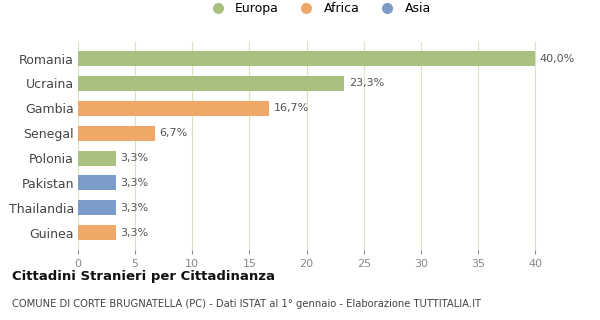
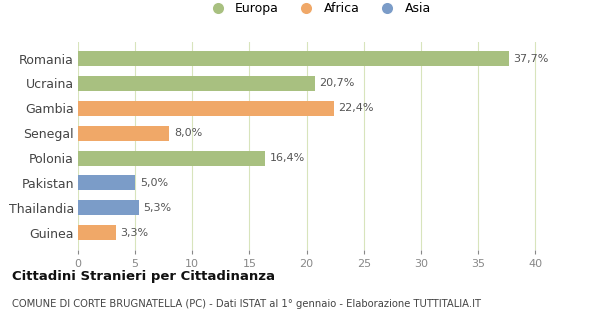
Romania: 40,0% -> 37,7%
Ucraina: 23,3% -> 20,7%
Gambia: 16,7% -> 22,4%
Senegal: 6,7% -> 8,0%
Polonia: 3,3% -> 16,4%
Pakistan: 3,3% -> 5,0%
Thailandia: 3,3% -> 5,3%
